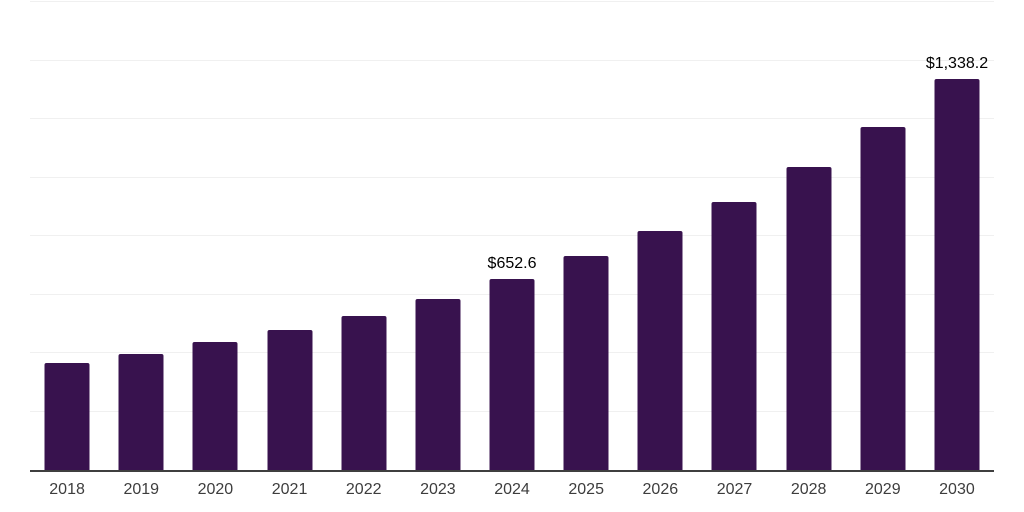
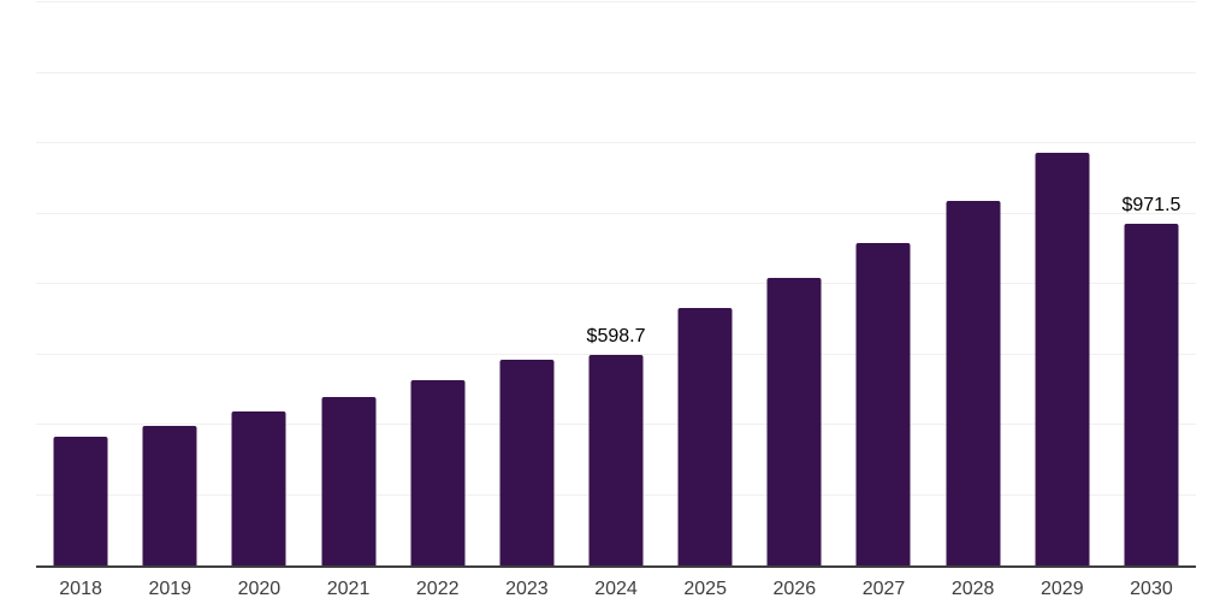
2024: $652.6 -> $598.7
2030: $1,338.2 -> $971.5
